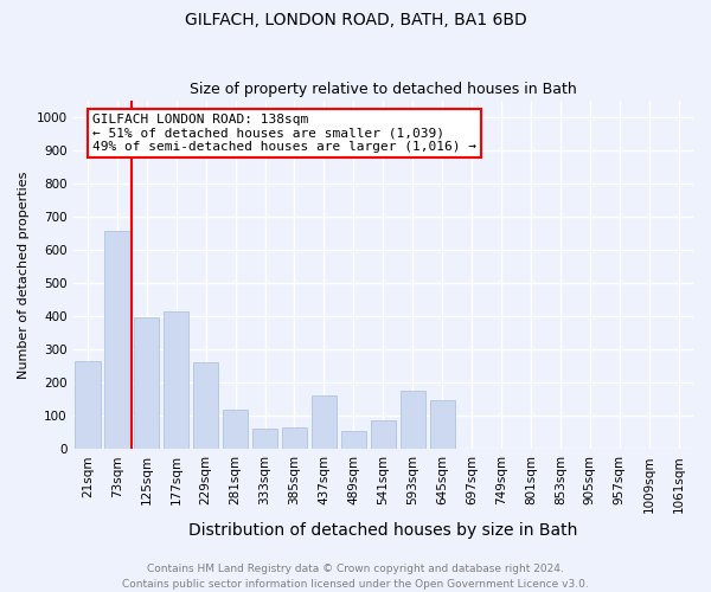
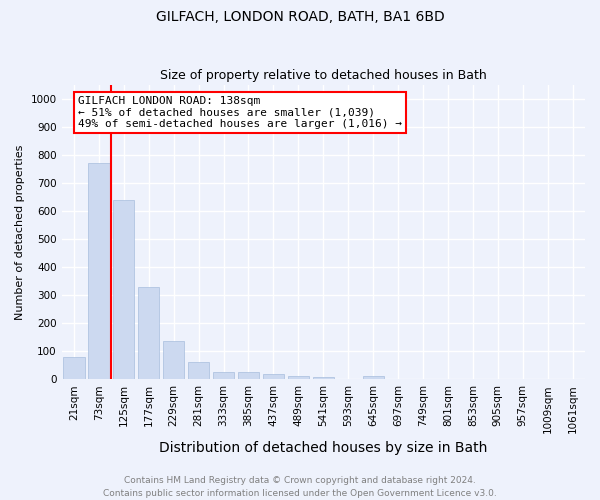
21sqm: 265 -> 80
73sqm: 655 -> 770
125sqm: 395 -> 640
177sqm: 415 -> 330
229sqm: 260 -> 135
281sqm: 120 -> 60
333sqm: 60 -> 25
385sqm: 65 -> 25
437sqm: 160 -> 20
489sqm: 55 -> 10
541sqm: 85 -> 8
593sqm: 175 -> 2
645sqm: 145 -> 10
